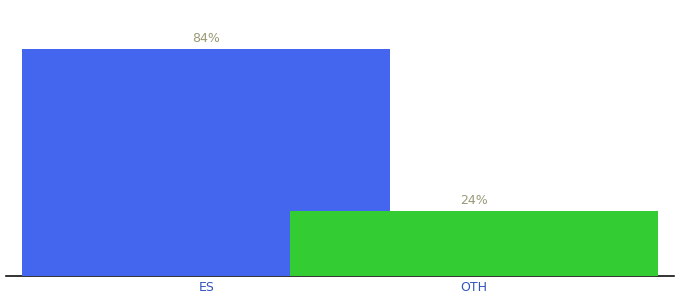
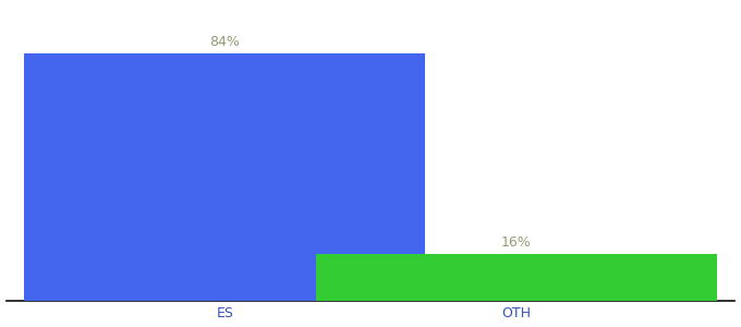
OTH: 24% -> 16%
